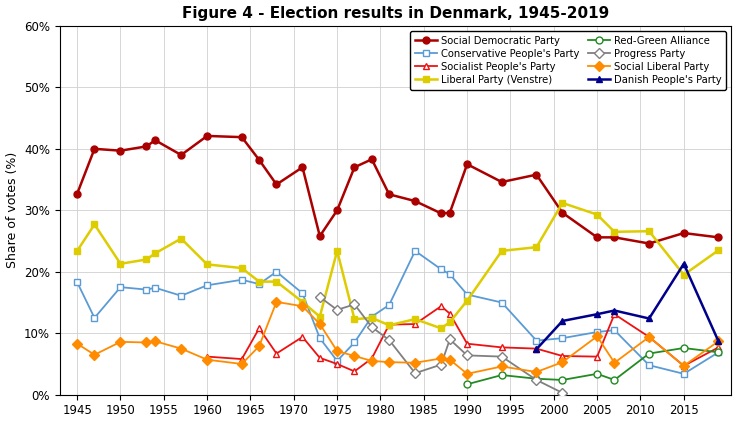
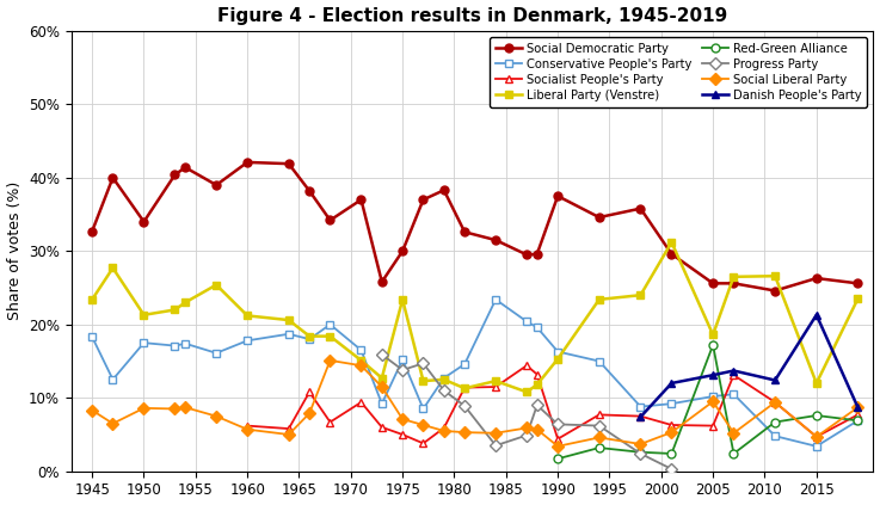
Social Democratic Party/1950: 39.7% -> 34.0%
Conservative People's Party/1975: 5.5% -> 15.2%
Socialist People's Party/1990: 8.3% -> 4.4%
Liberal Party (Venstre)/2005: 29.3% -> 18.6%
Red-Green Alliance/2005: 3.4% -> 17.2%
Liberal Party (Venstre)/2015: 19.5% -> 12.0%
